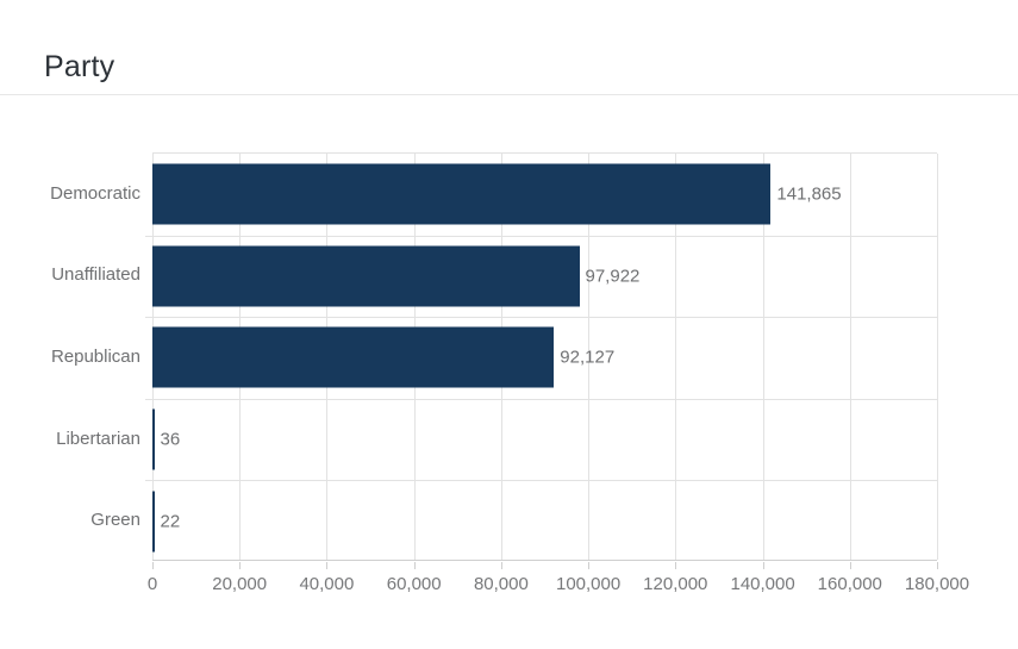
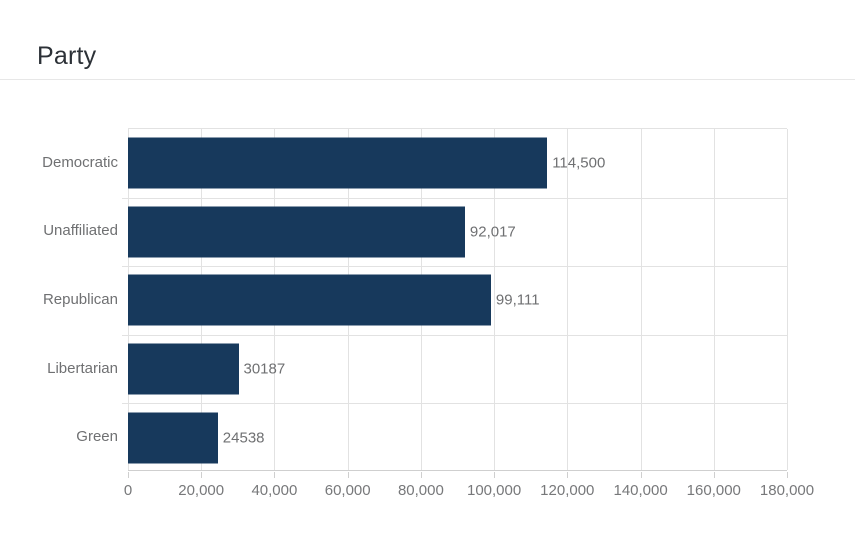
Democratic: 141,865 -> 114,500
Unaffiliated: 97,922 -> 92,017
Republican: 92,127 -> 99,111
Libertarian: 36 -> 30187
Green: 22 -> 24538
